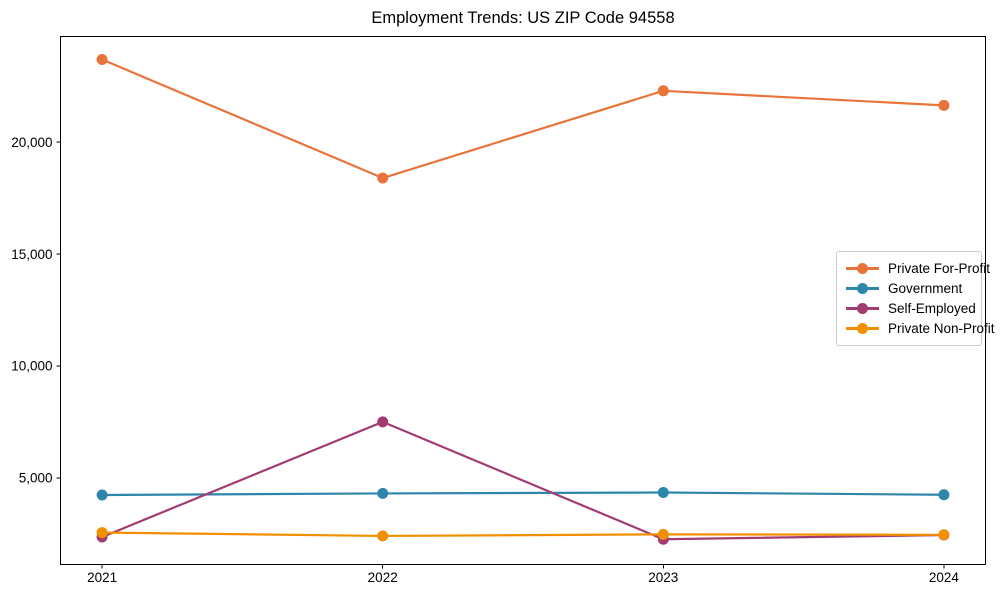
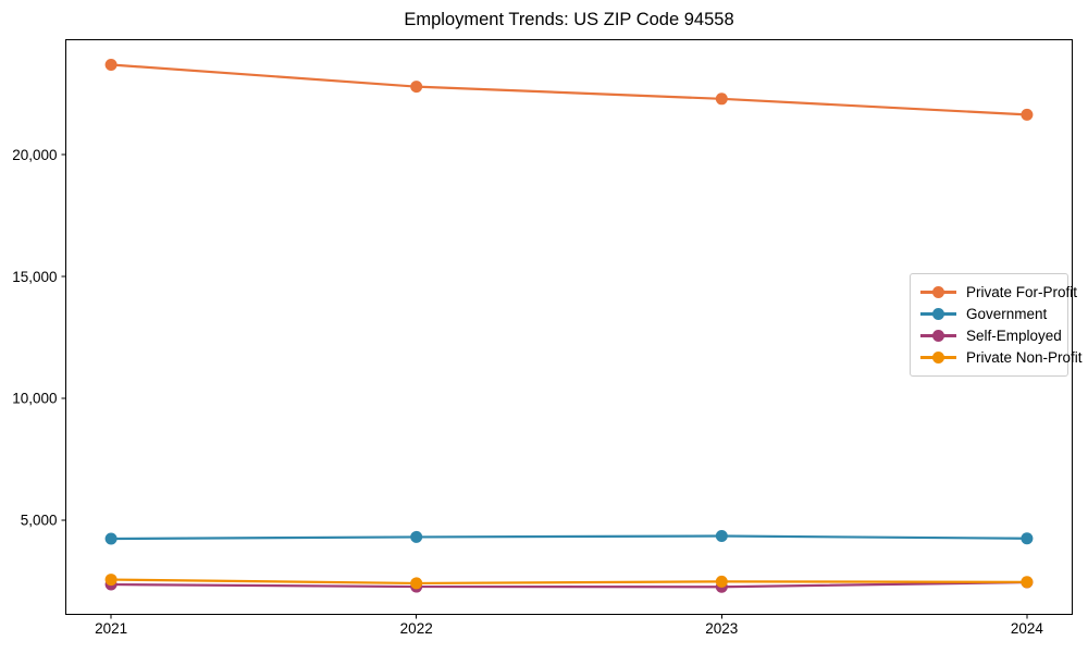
Private For-Profit/2022: 18400 -> 22800
Self-Employed/2022: 7500 -> 2300
